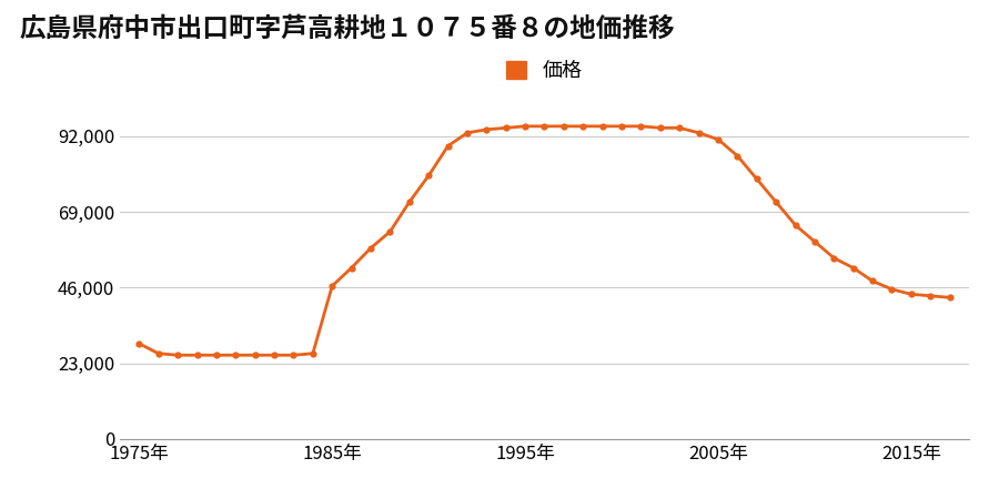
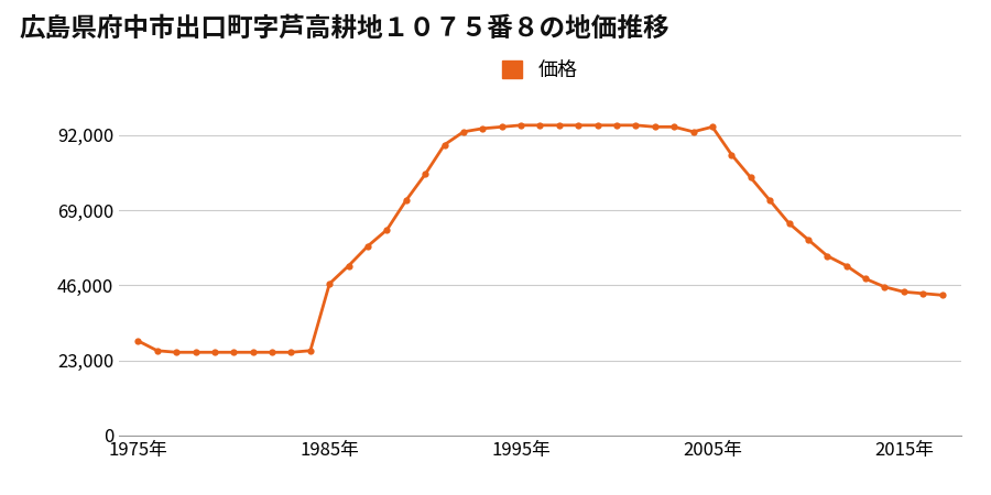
2005年: 91,000 -> 94,500
